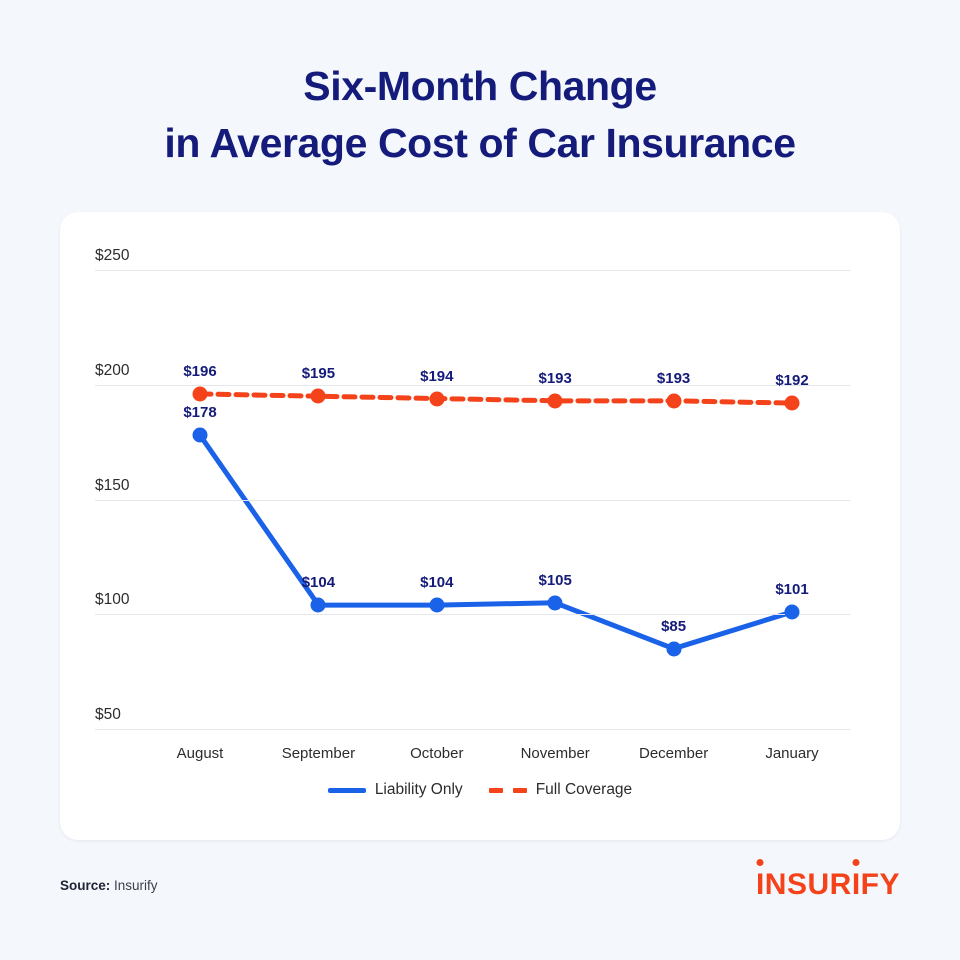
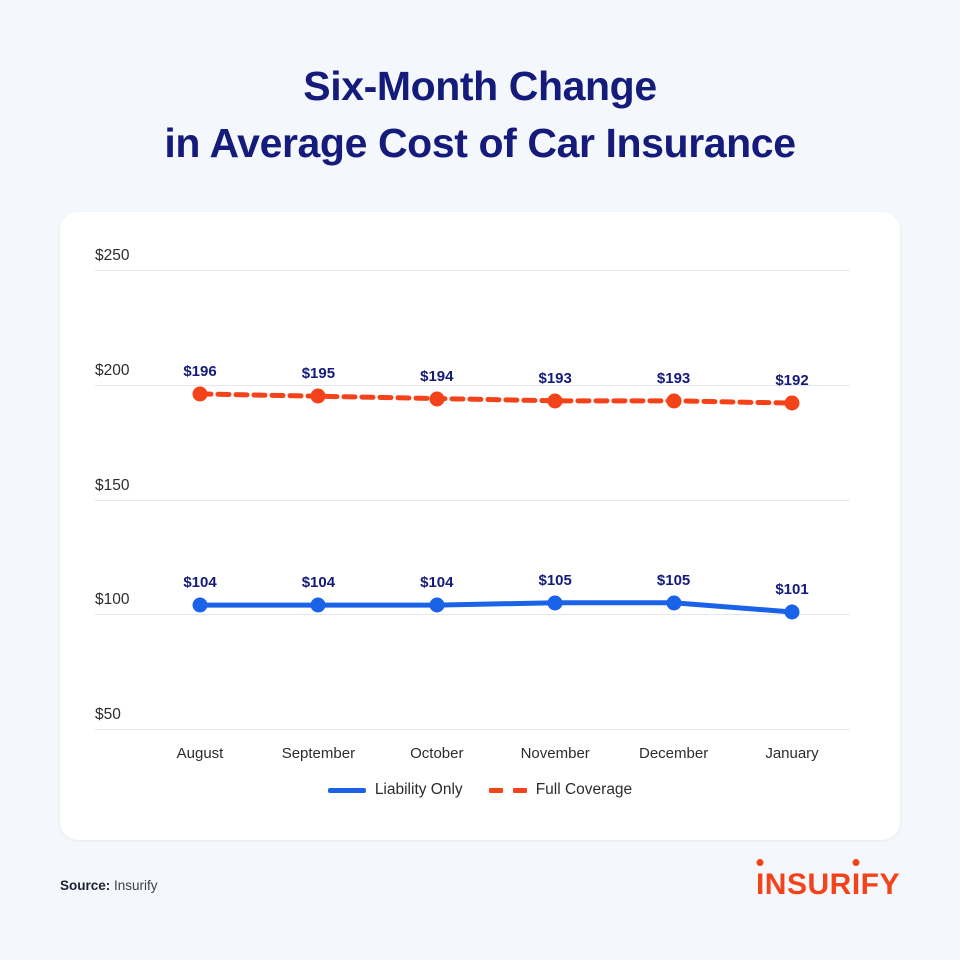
Liability Only/August: $178 -> $104
Liability Only/December: $85 -> $105
